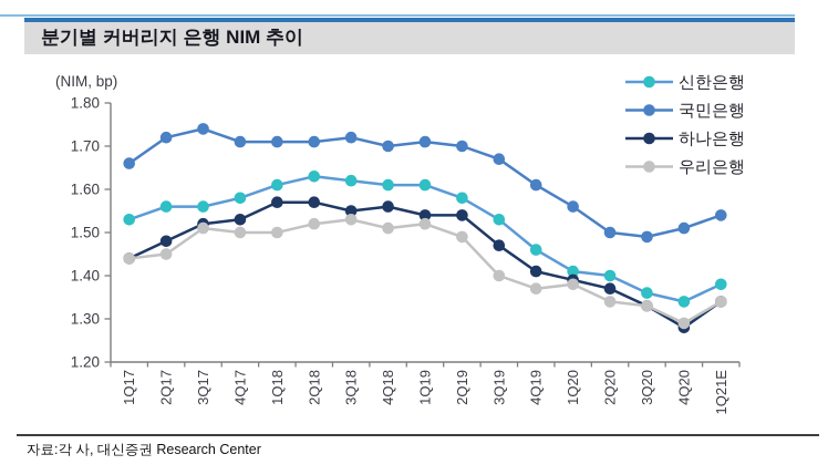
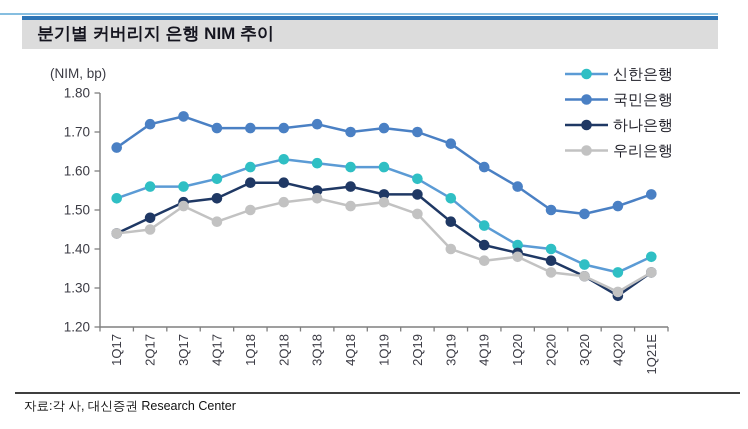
우리은행/4Q17: 1.50 -> 1.47
